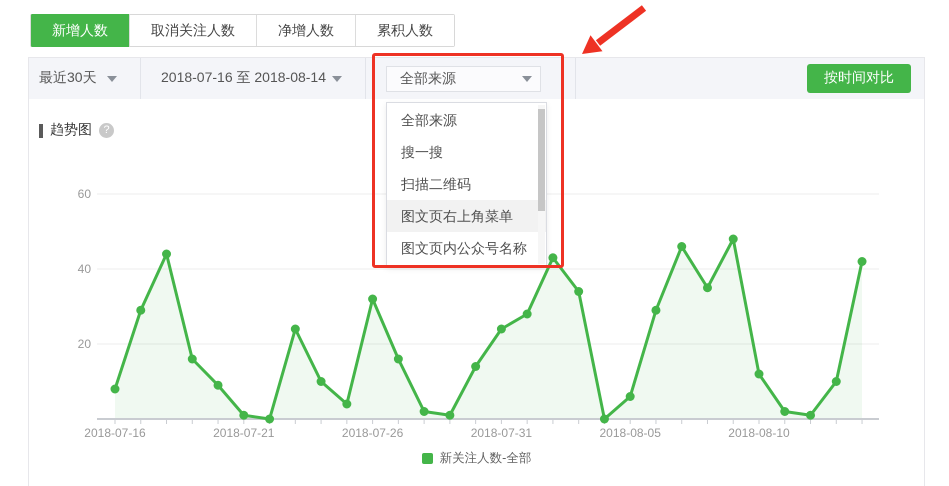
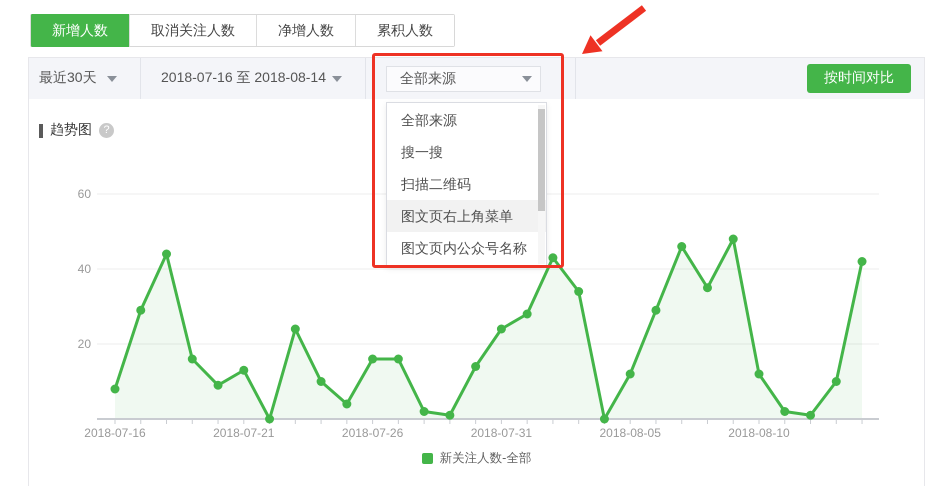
2018-07-21: 1 -> 13
2018-07-26: 32 -> 16
2018-08-05: 6 -> 12
